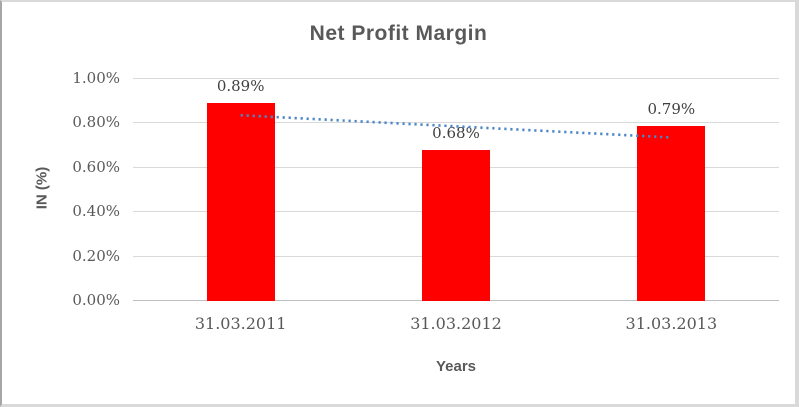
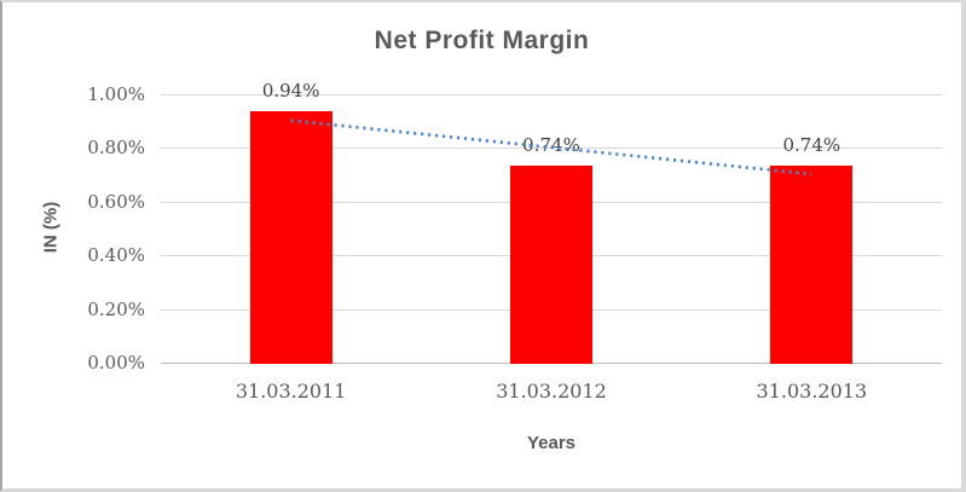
31.03.2011: 0.89% -> 0.94%
31.03.2012: 0.68% -> 0.74%
31.03.2013: 0.79% -> 0.74%
